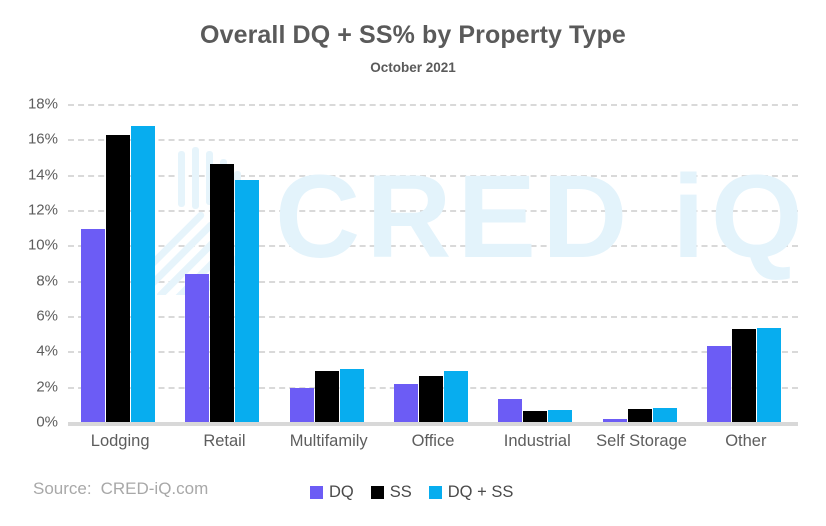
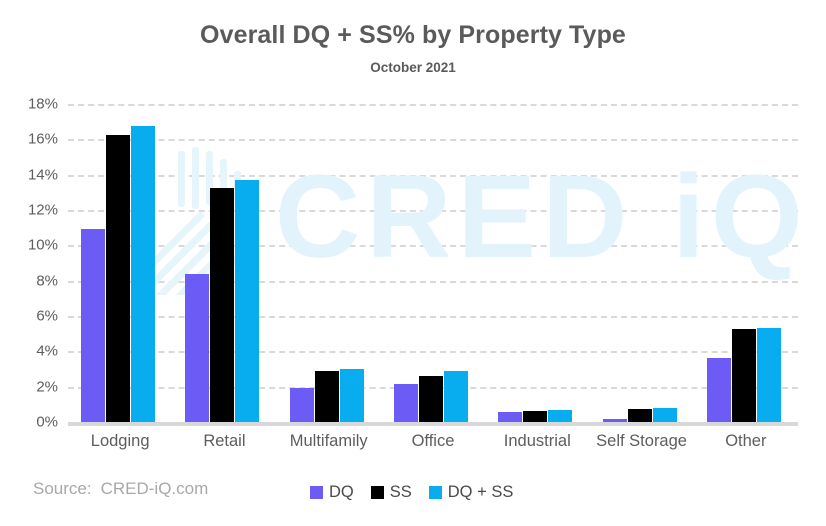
SS/Retail: 14.6% -> 13.2%
DQ/Industrial: 1.3% -> 0.6%
DQ/Other: 4.3% -> 3.6%
